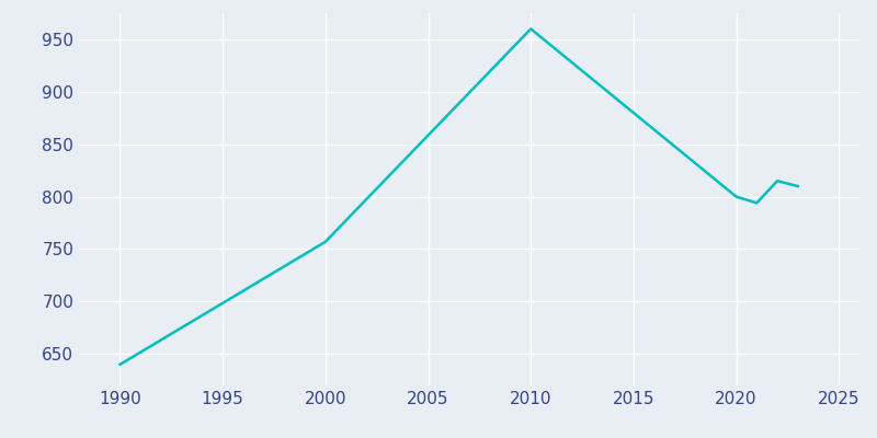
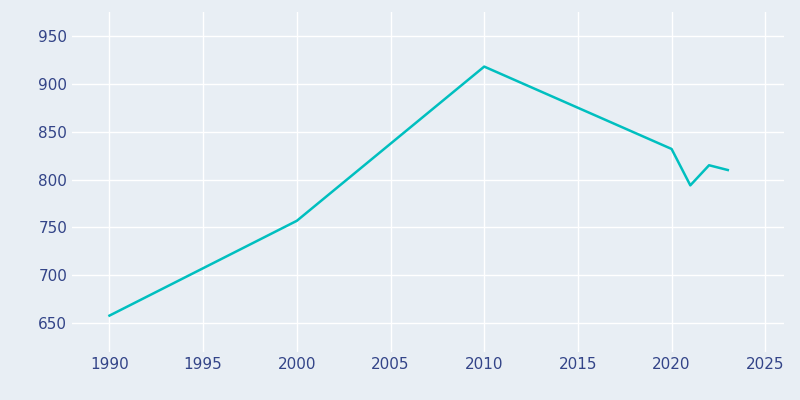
1990: 640 -> 658
2010: 960 -> 918
2020: 800 -> 832
